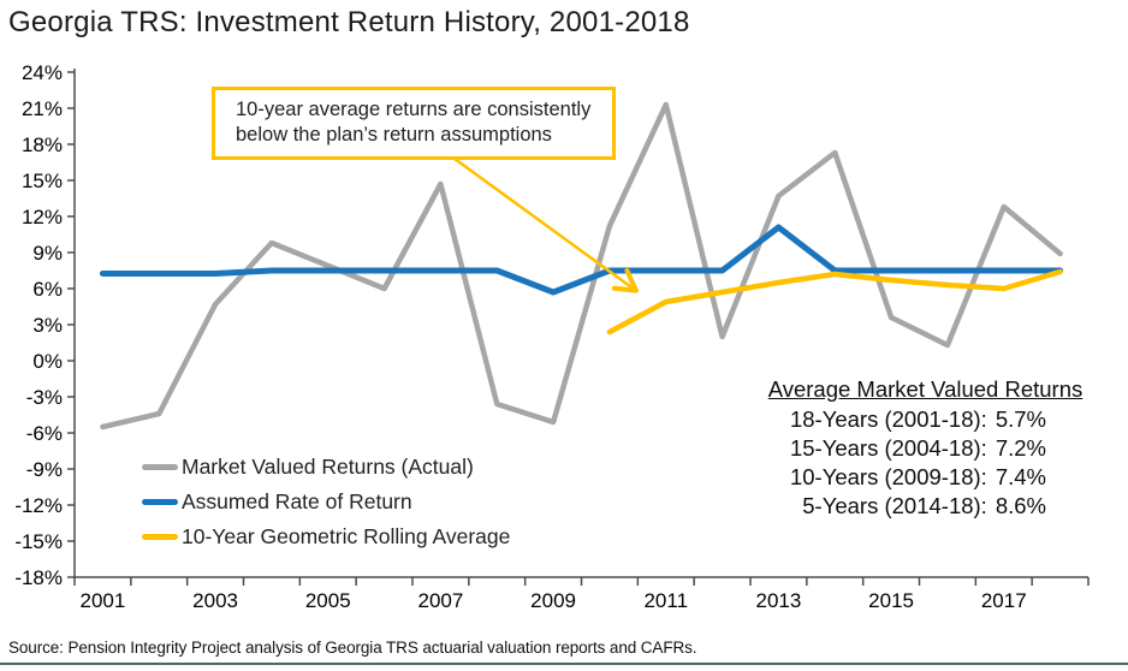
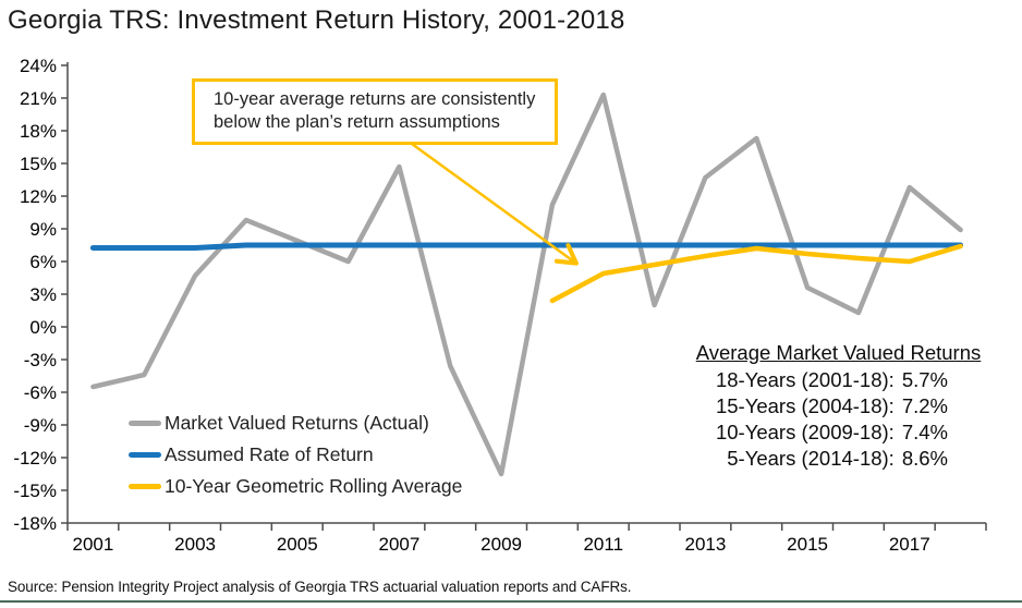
Market Valued Returns (Actual)/2009: -5.1% -> -13.5%
Assumed Rate of Return/2009: 5.7% -> 7.5%
Assumed Rate of Return/2013: 11.1% -> 7.5%
